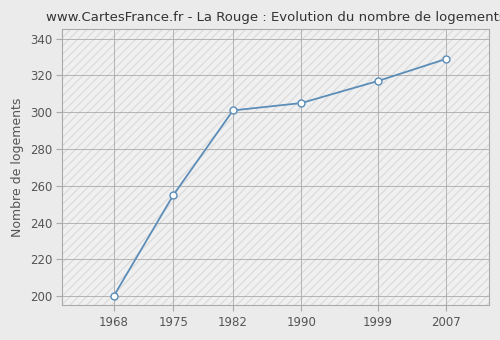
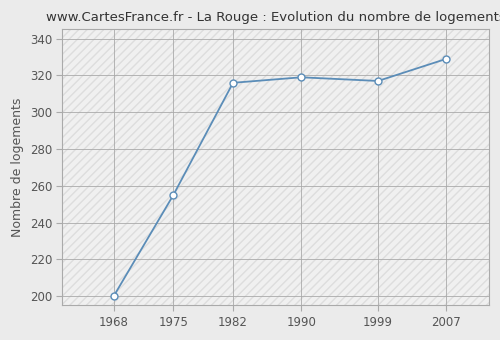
1982: 301 -> 316
1990: 305 -> 319
